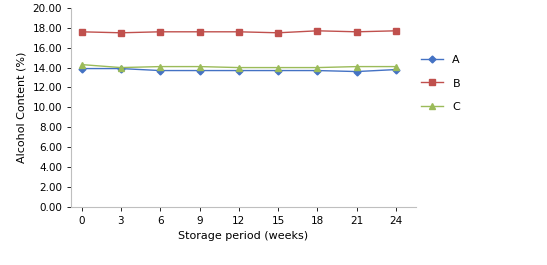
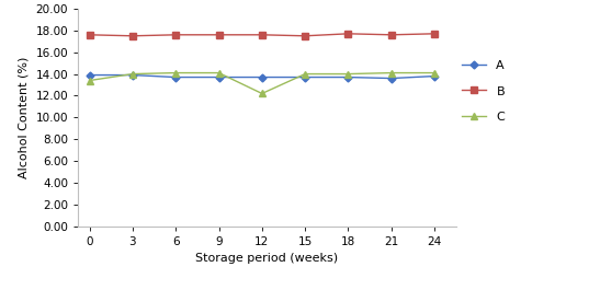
C/0: 14.3 -> 13.4
C/12: 14.0 -> 12.2
